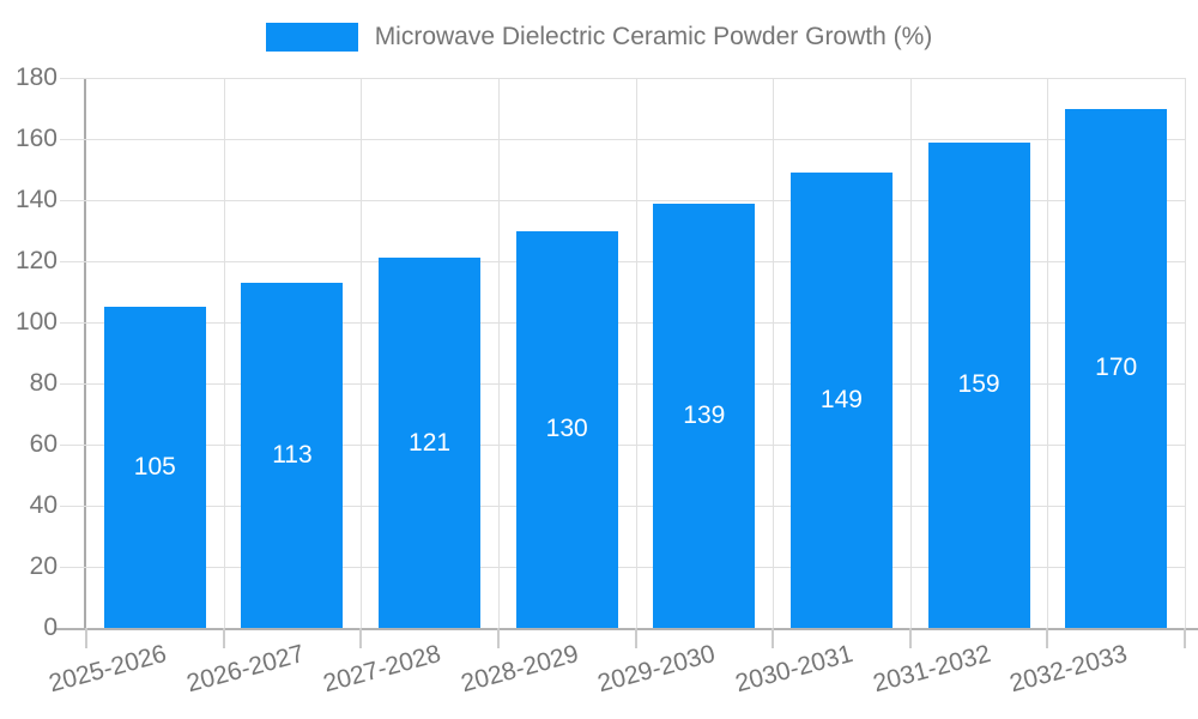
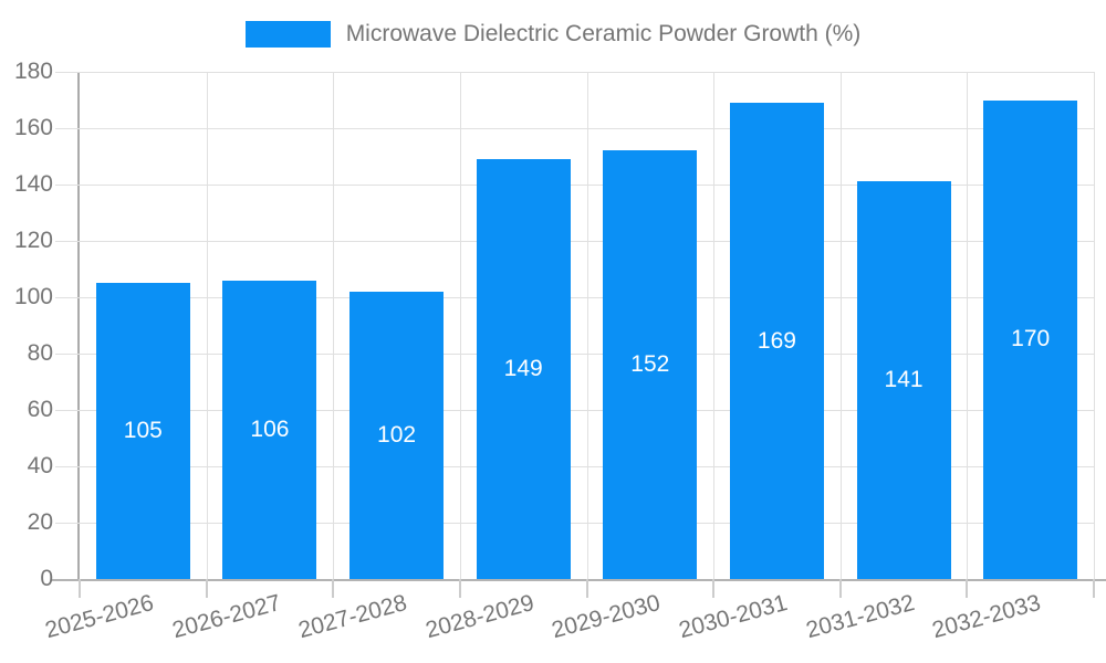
2026-2027: 113 -> 106
2027-2028: 121 -> 102
2028-2029: 130 -> 149
2029-2030: 139 -> 152
2030-2031: 149 -> 169
2031-2032: 159 -> 141
